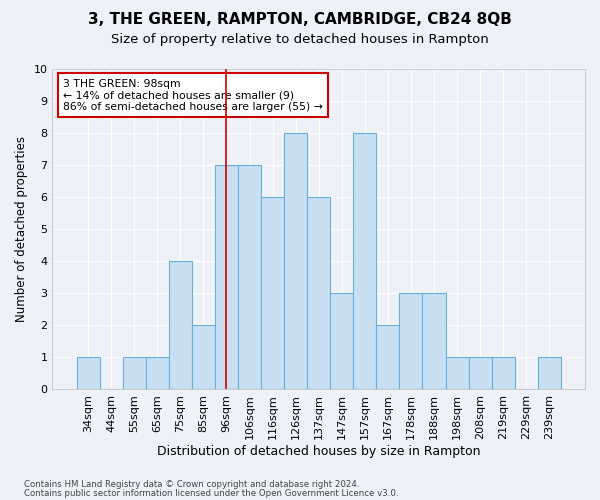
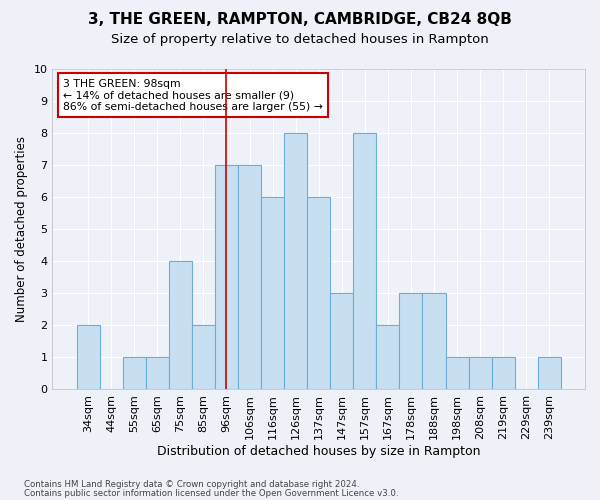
34sqm: 1 -> 2
